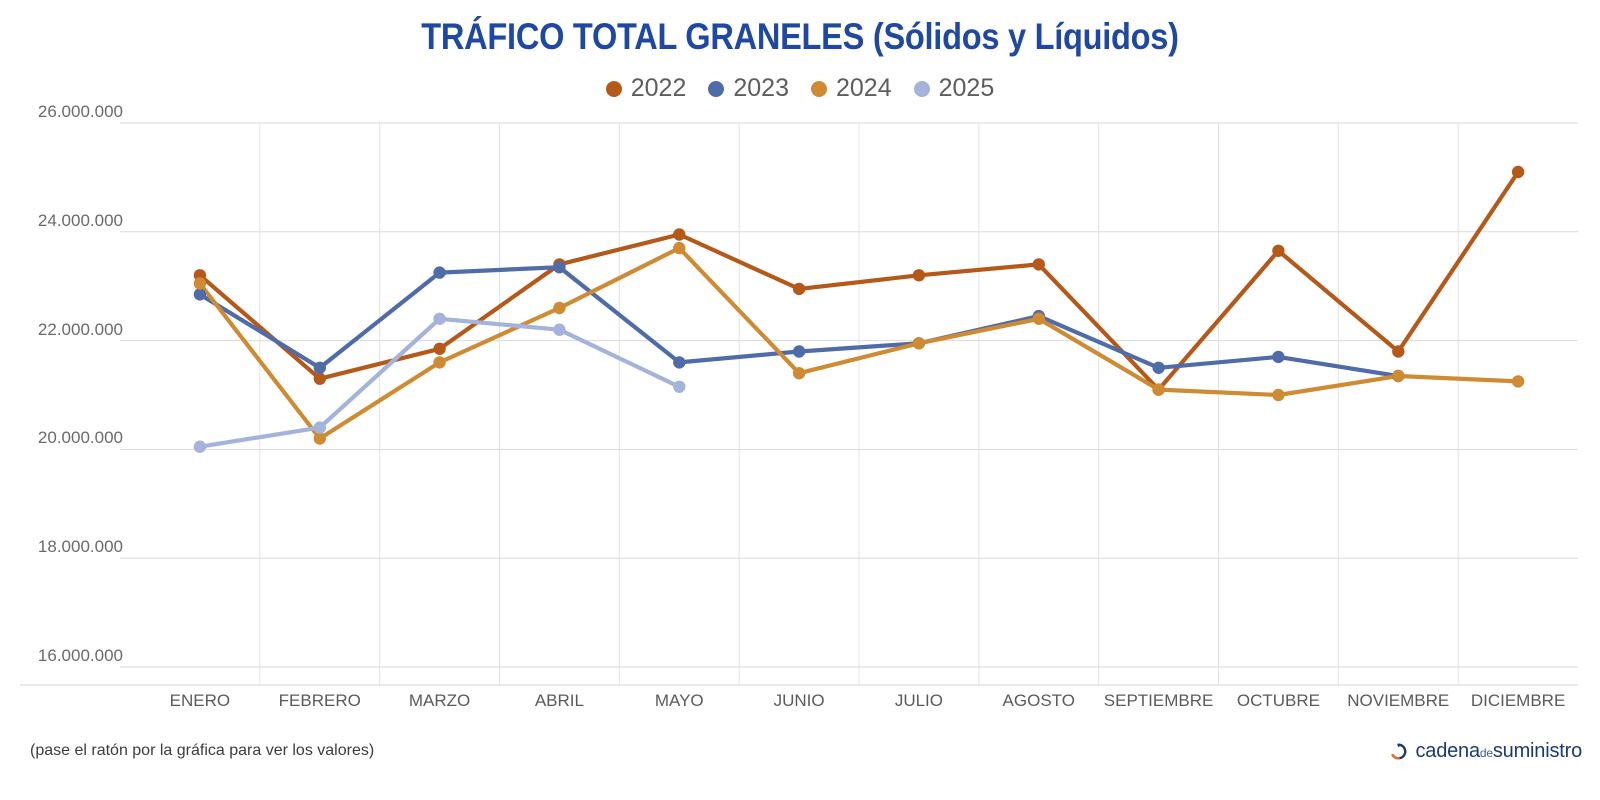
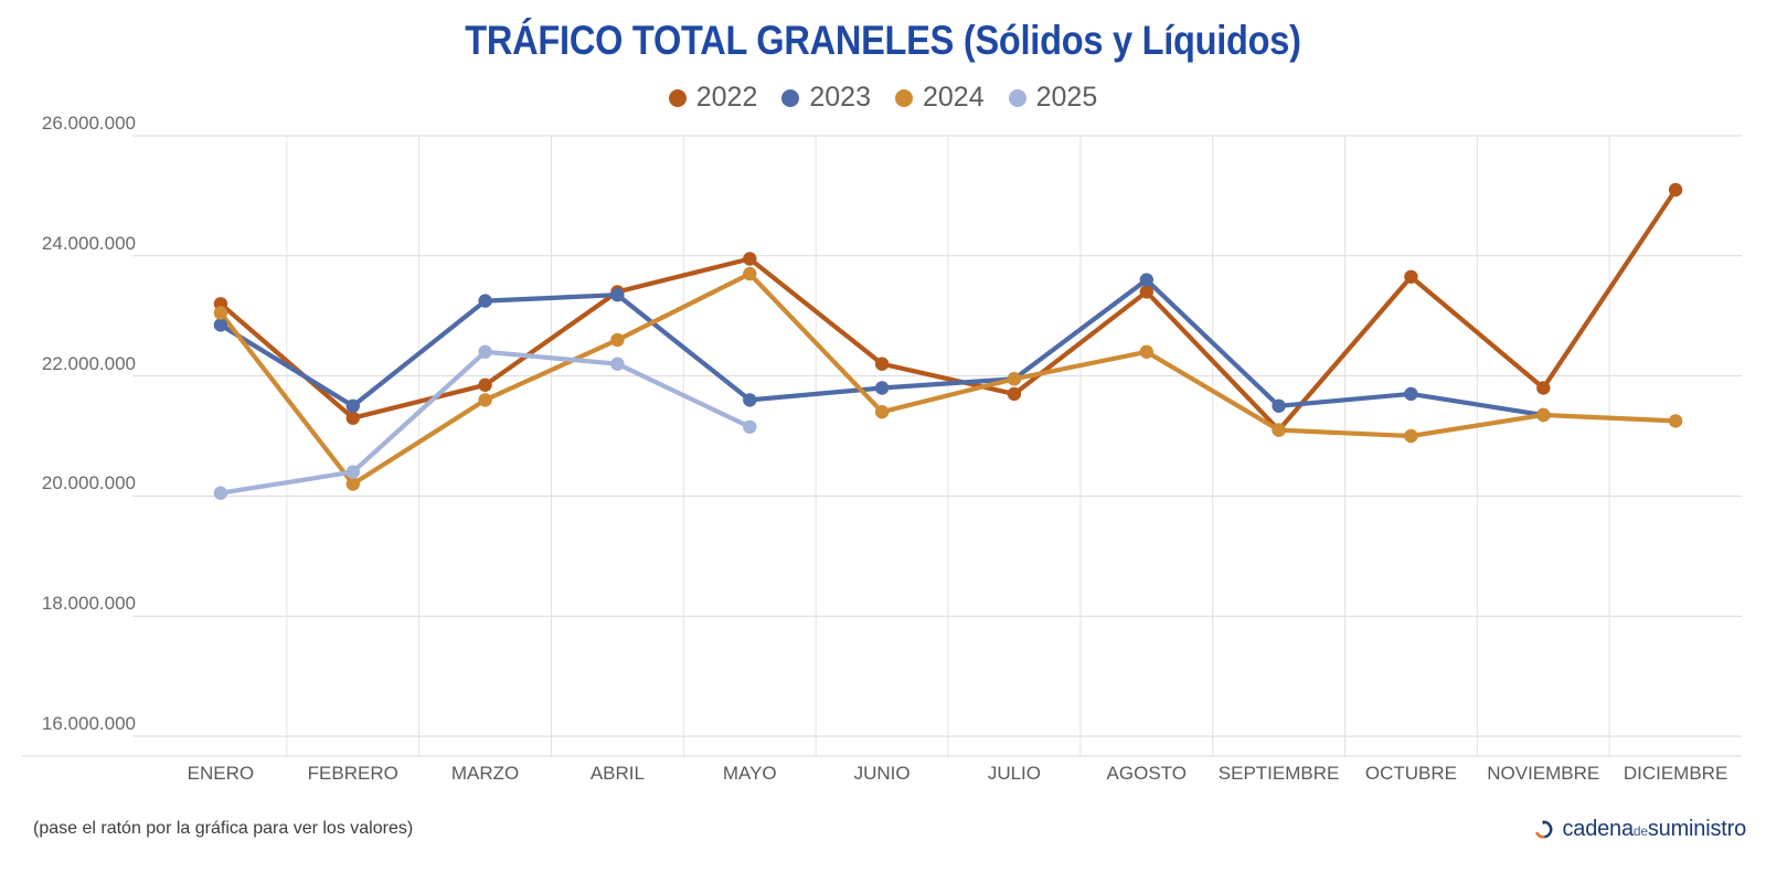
2022/JUNIO: 23000000 -> 22200000
2022/JULIO: 23200000 -> 21700000
2023/AGOSTO: 22400000 -> 23600000
